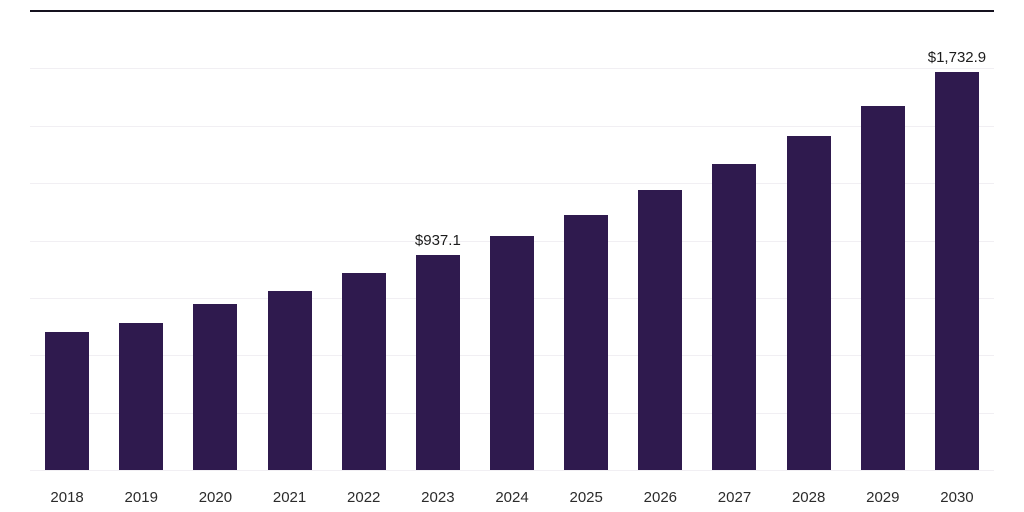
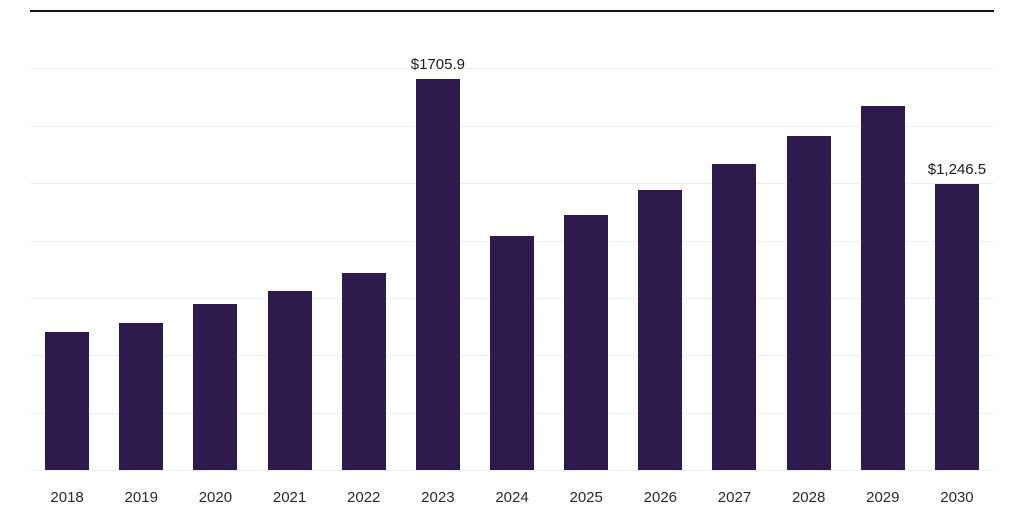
2023: $937.1 -> $1705.9
2030: $1,732.9 -> $1,246.5
